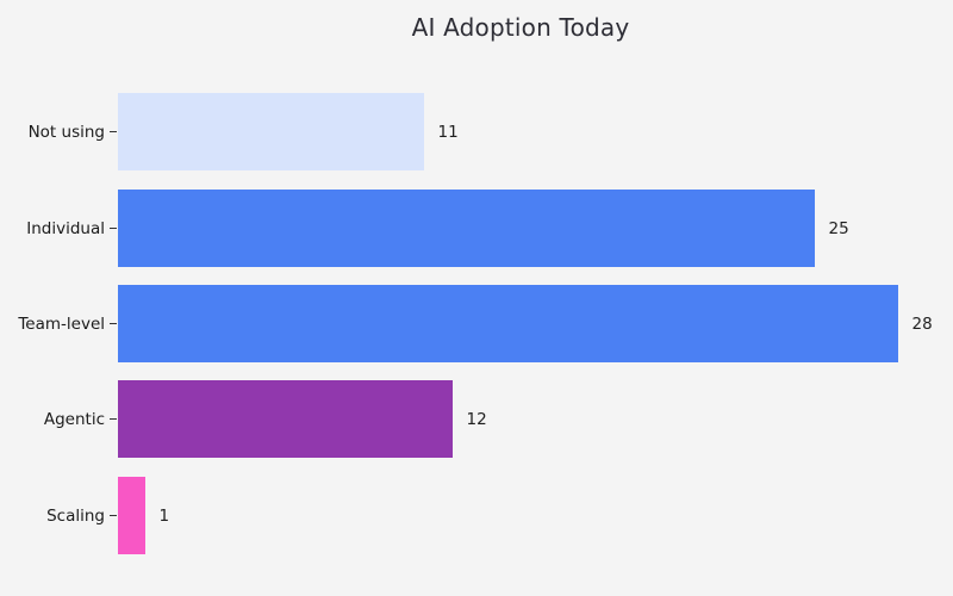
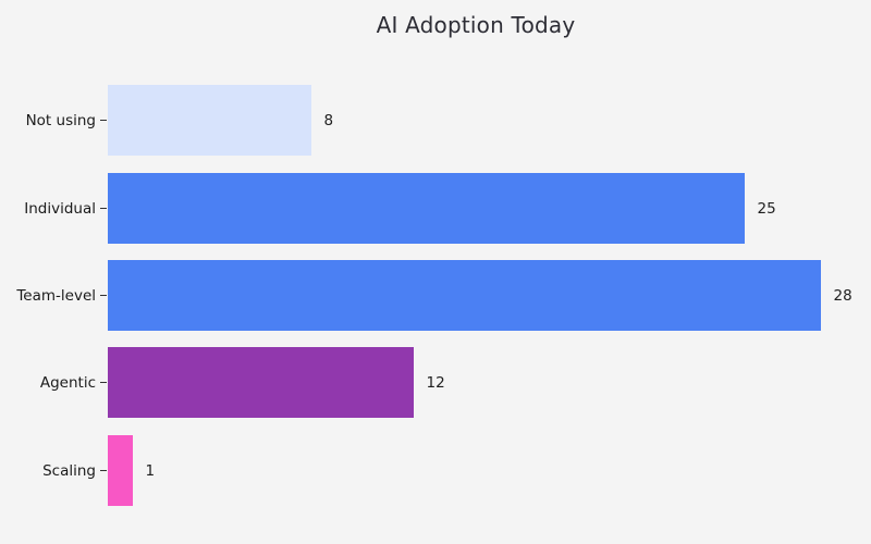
Not using: 11 -> 8
